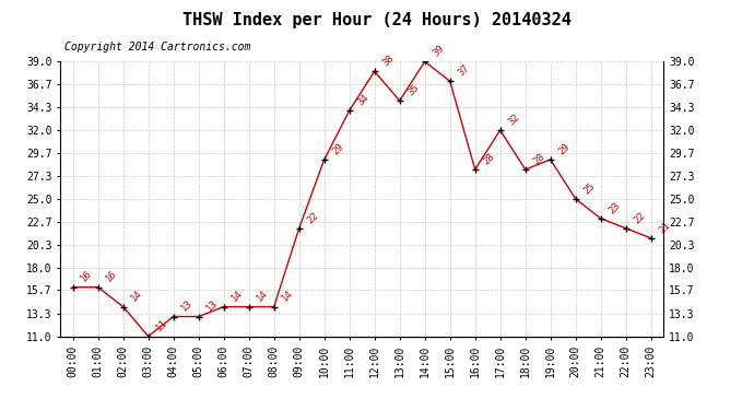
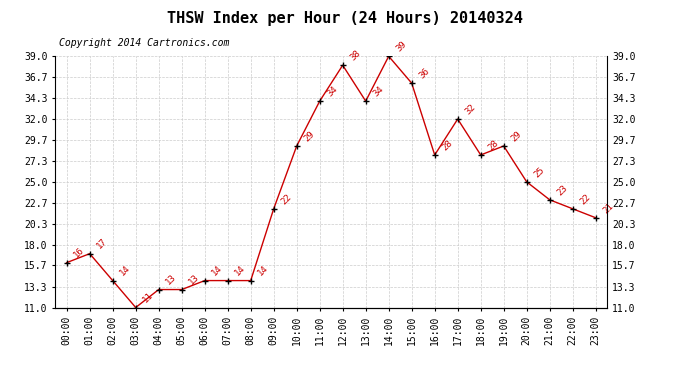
01:00: 16 -> 17
13:00: 35 -> 34
15:00: 37 -> 36
